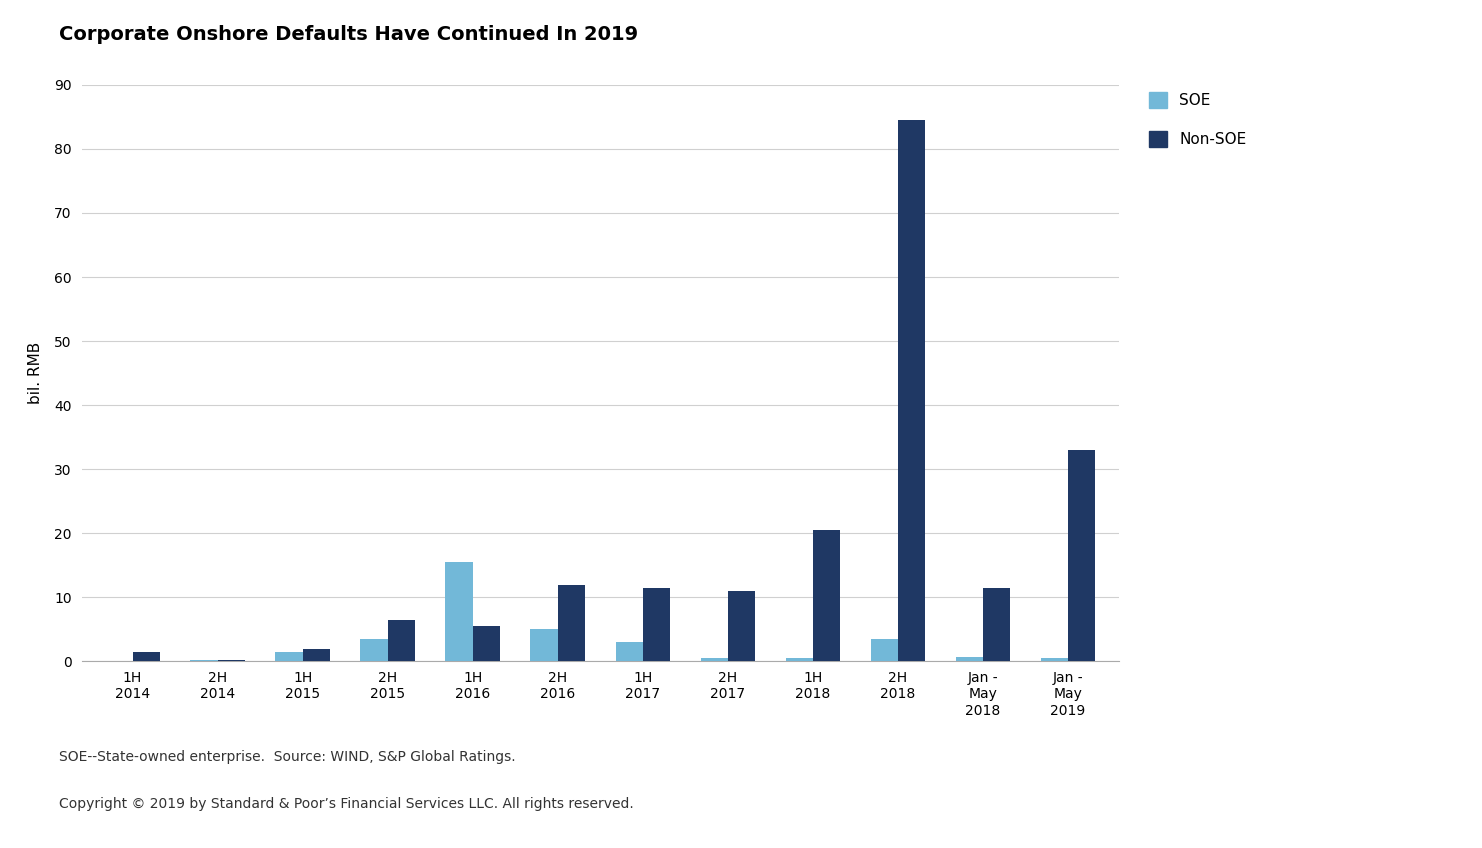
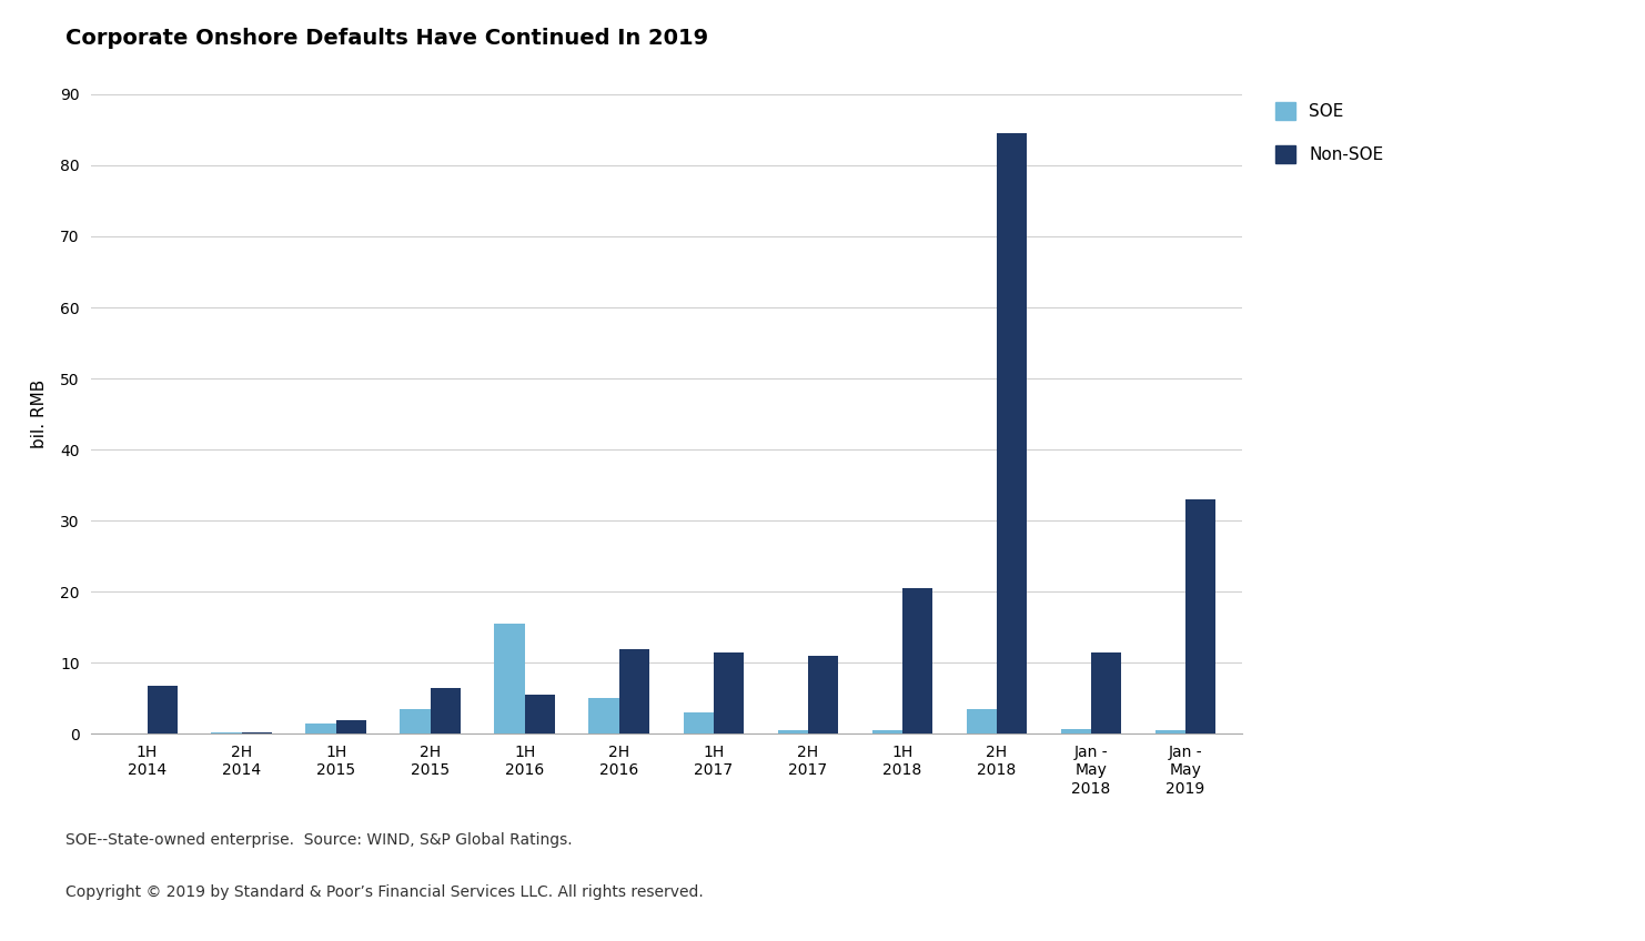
Non-SOE/1H 2014: 1.5 -> 6.8
